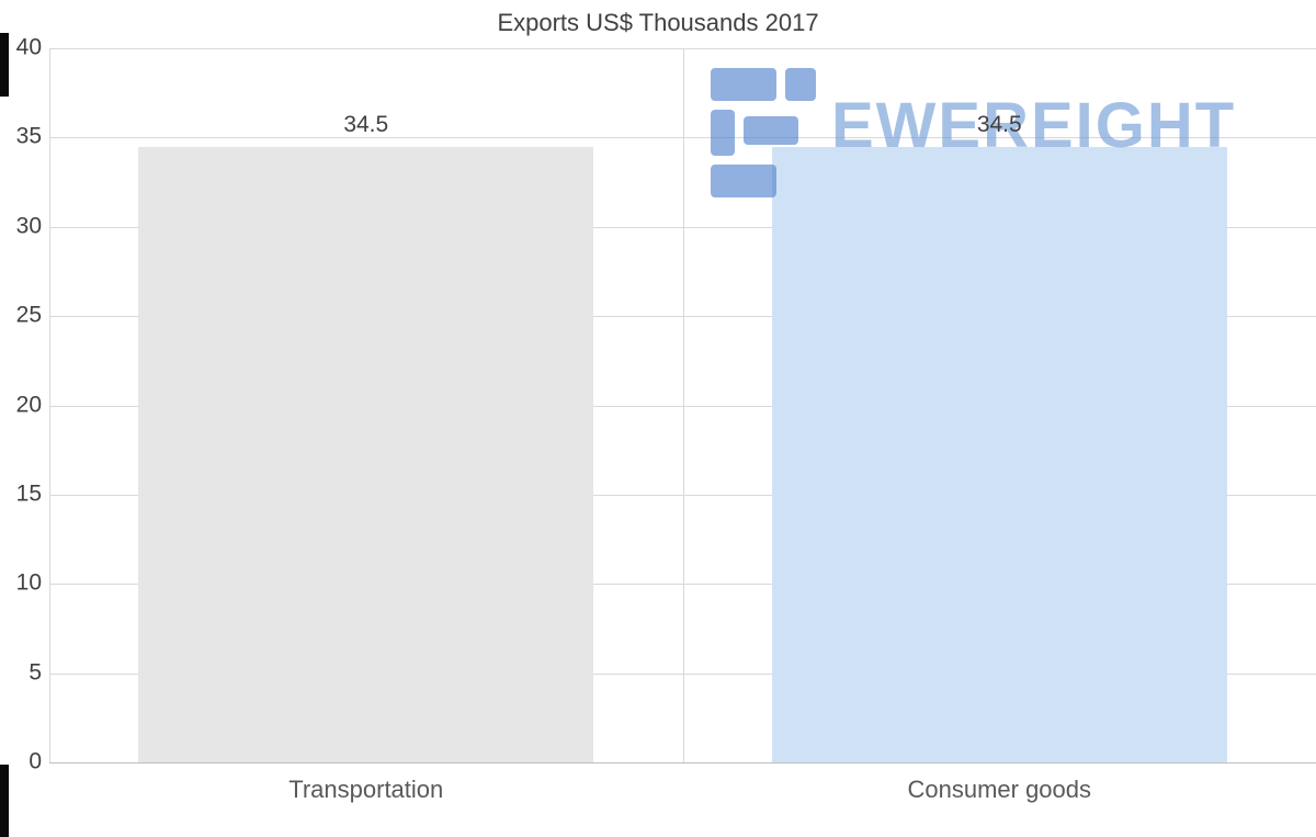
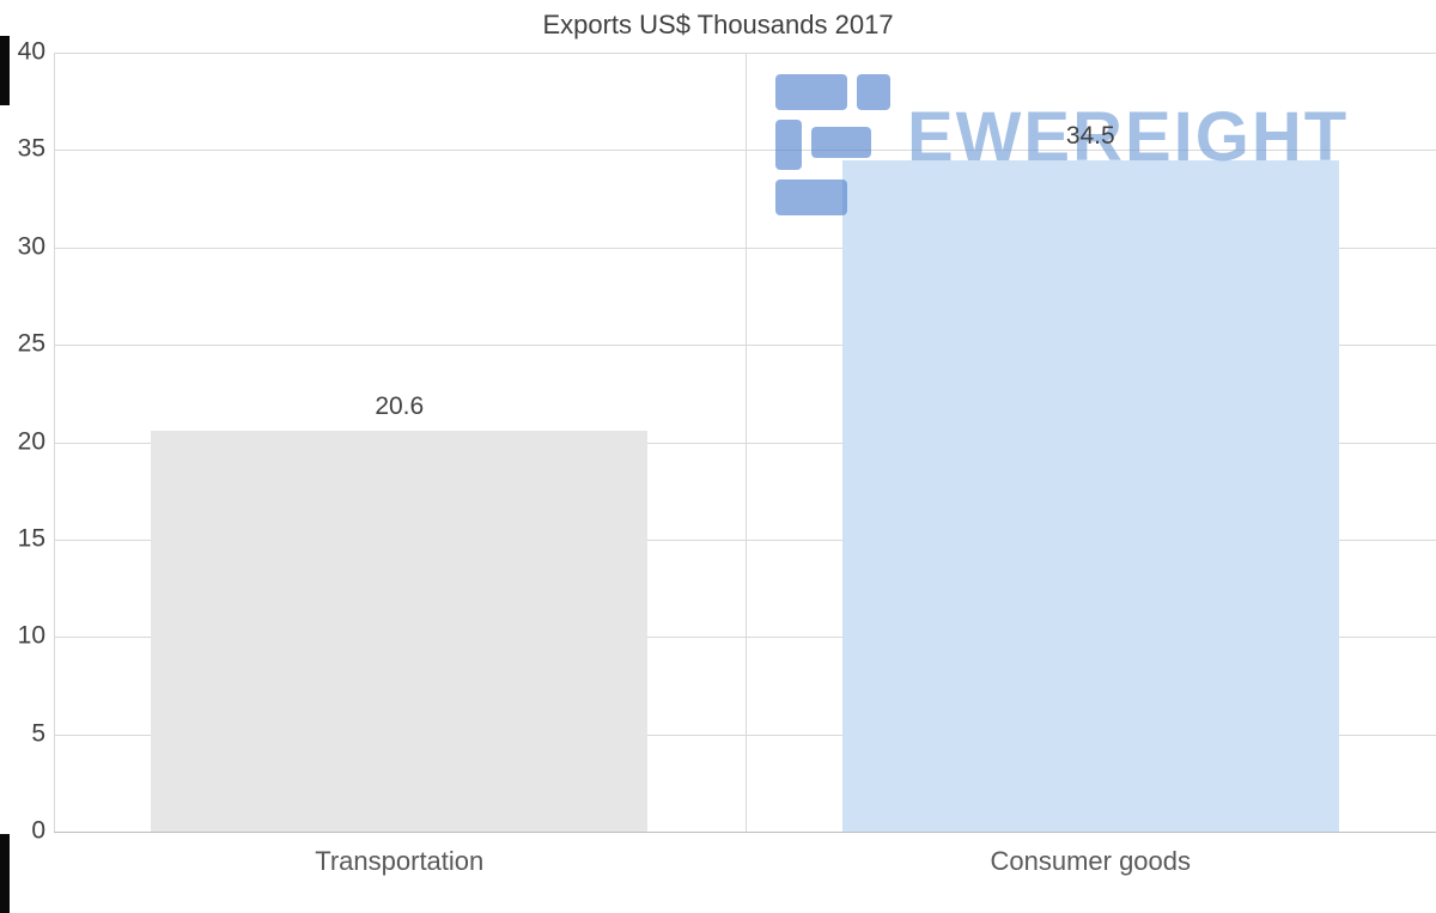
Transportation: 34.5 -> 20.6
